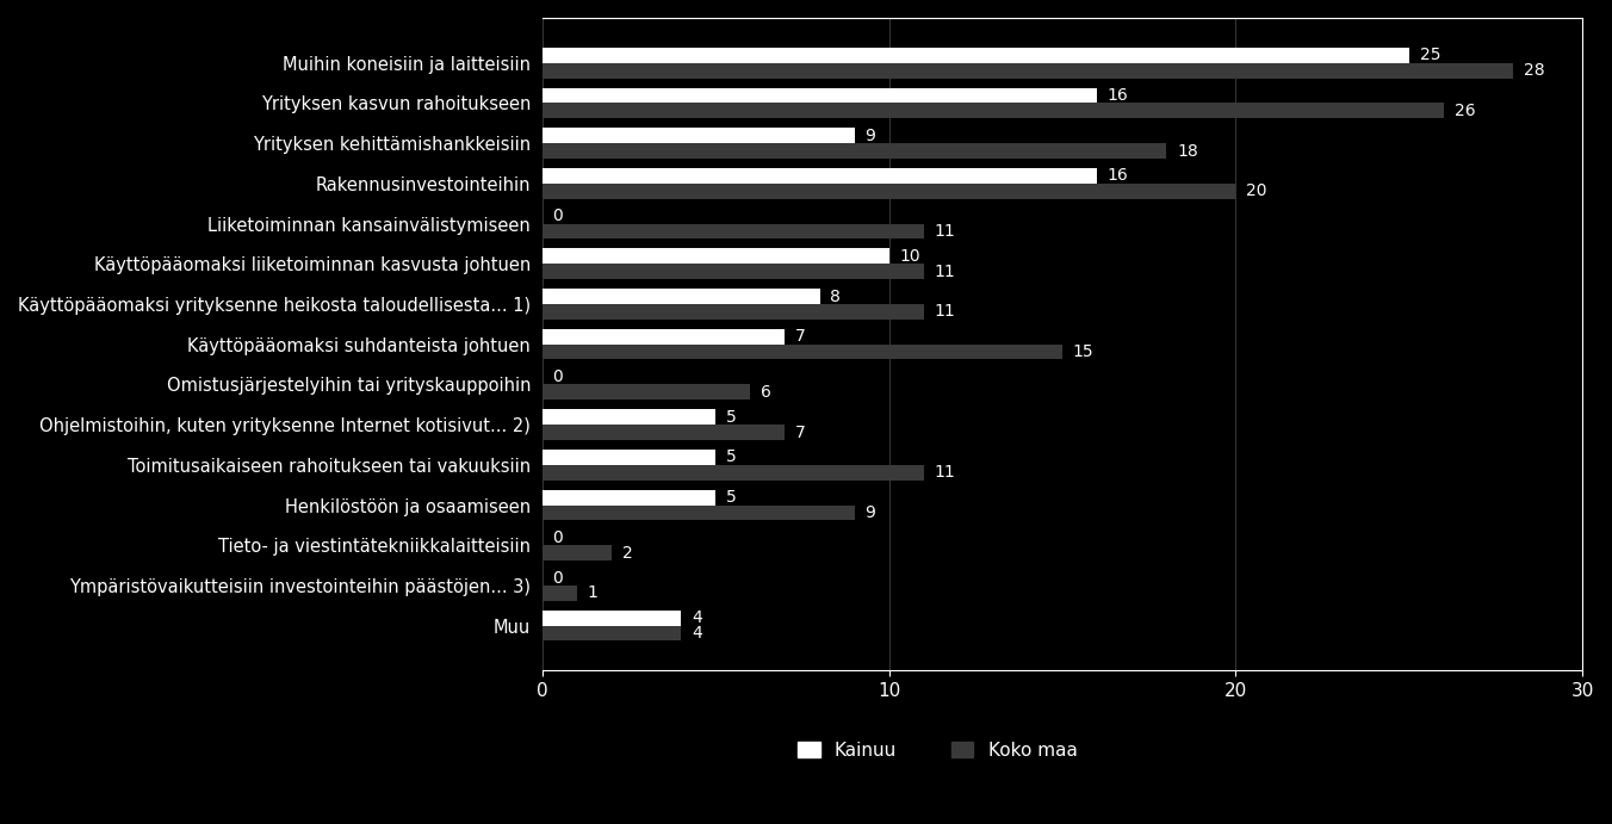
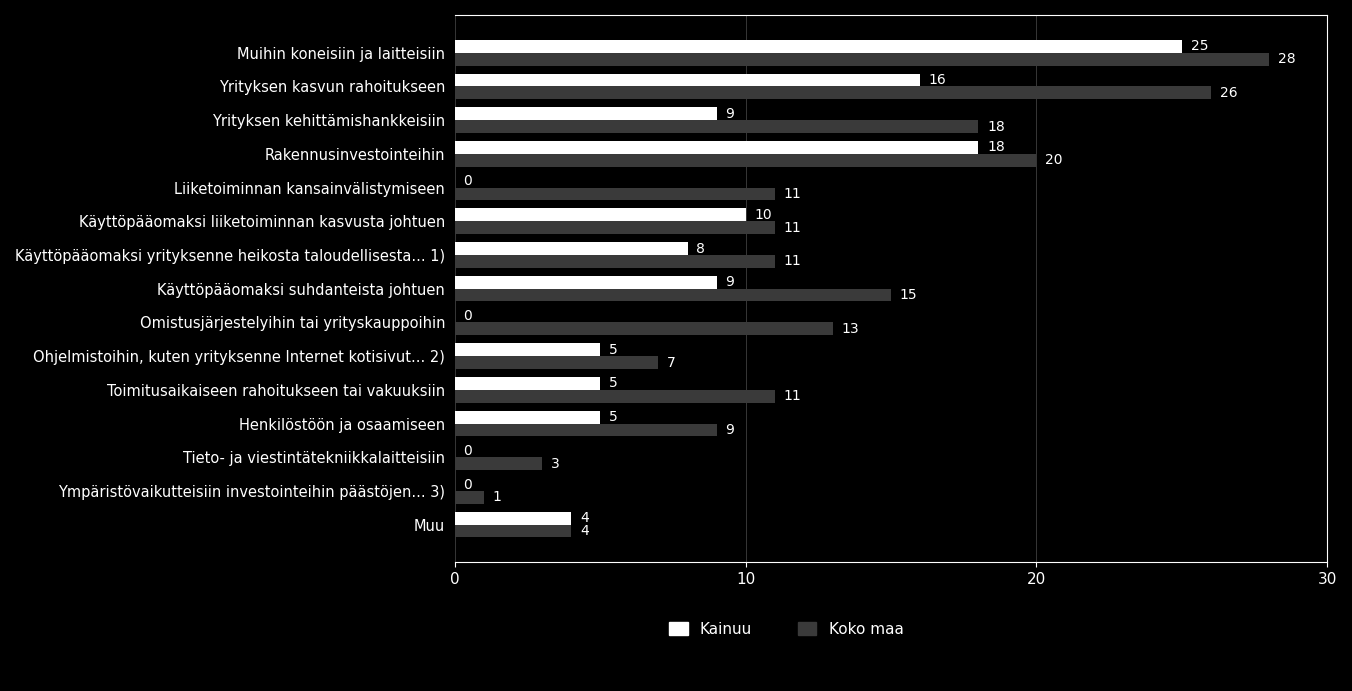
Kainuu/Rakennusinvestointeihin: 16 -> 18
Kainuu/Käyttöpääomaksi suhdanteista johtuen: 7 -> 9
Koko maa/Omistusjärjestelyihin tai yrityskauppoihin: 6 -> 13
Koko maa/Tieto- ja viestintätekniikkalaitteisiin: 2 -> 3
